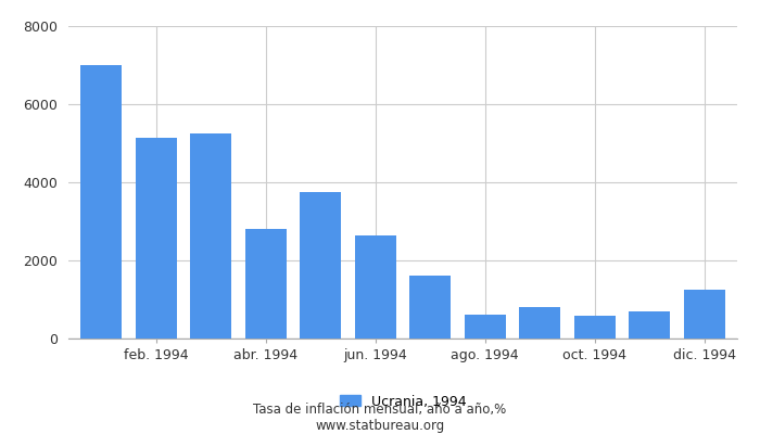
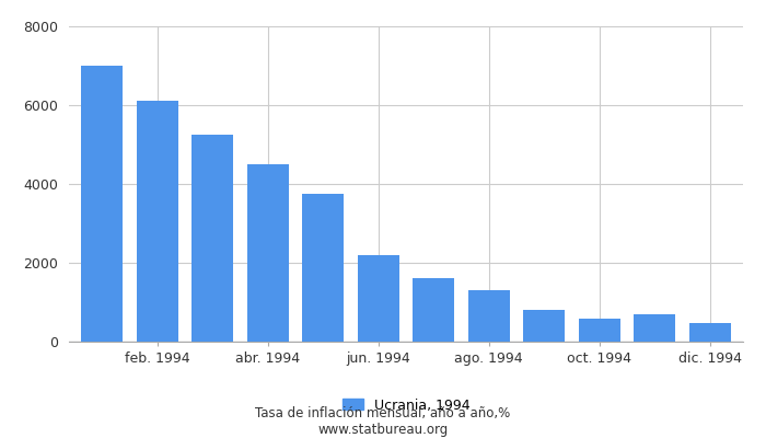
feb. 1994: 5150 -> 6100
abr. 1994: 2800 -> 4500
jun. 1994: 2650 -> 2200
ago. 1994: 600 -> 1300
dic. 1994: 1250 -> 460
